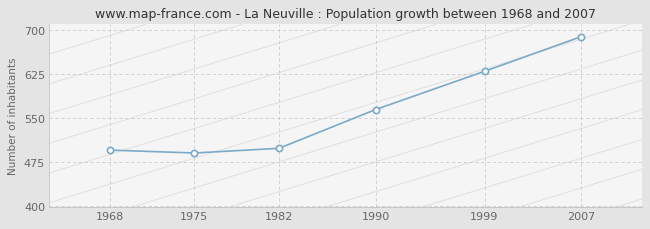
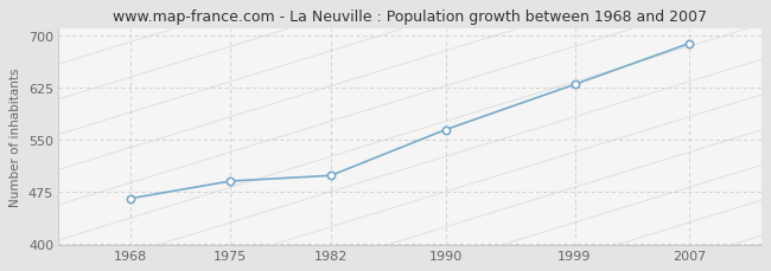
1968: 496 -> 466
